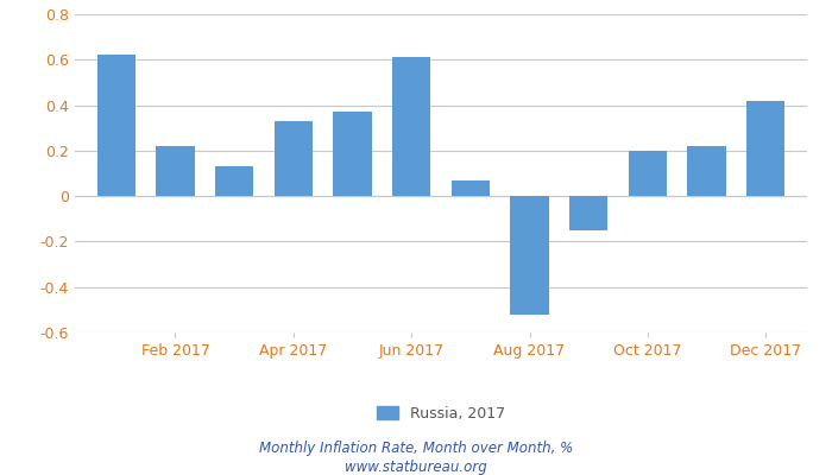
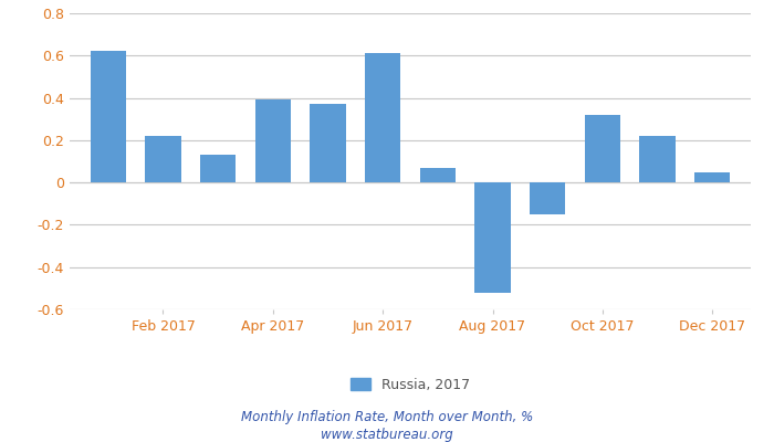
Apr 2017: 0.33 -> 0.39
Oct 2017: 0.20 -> 0.32
Dec 2017: 0.42 -> 0.05
